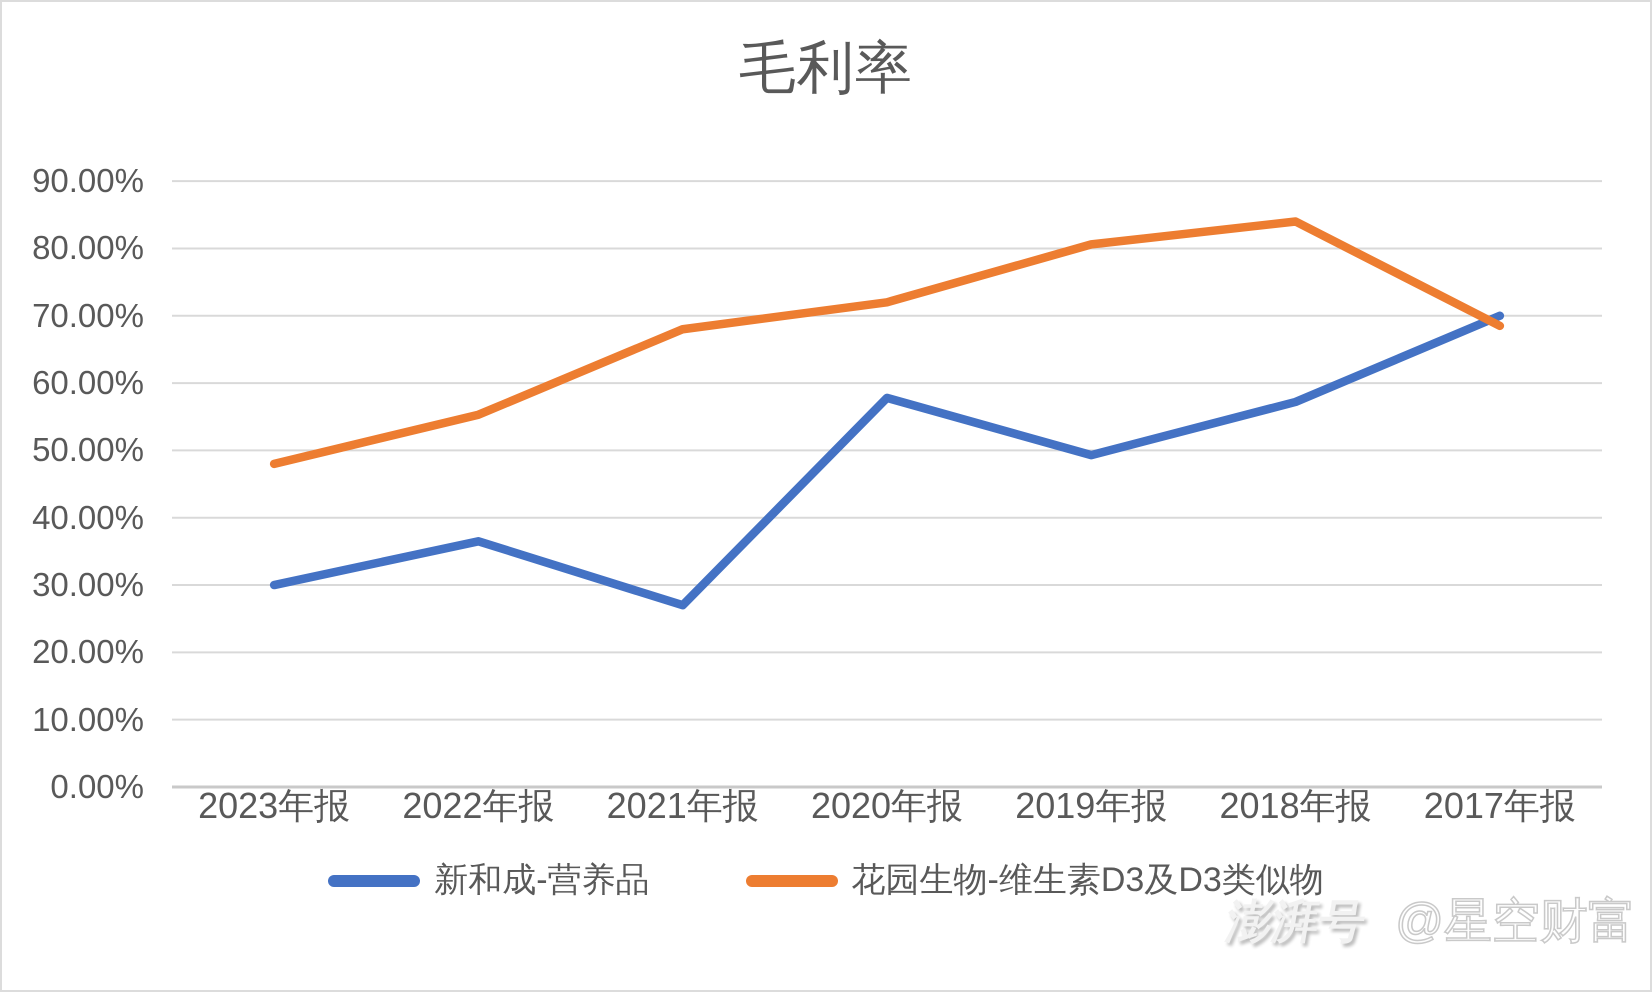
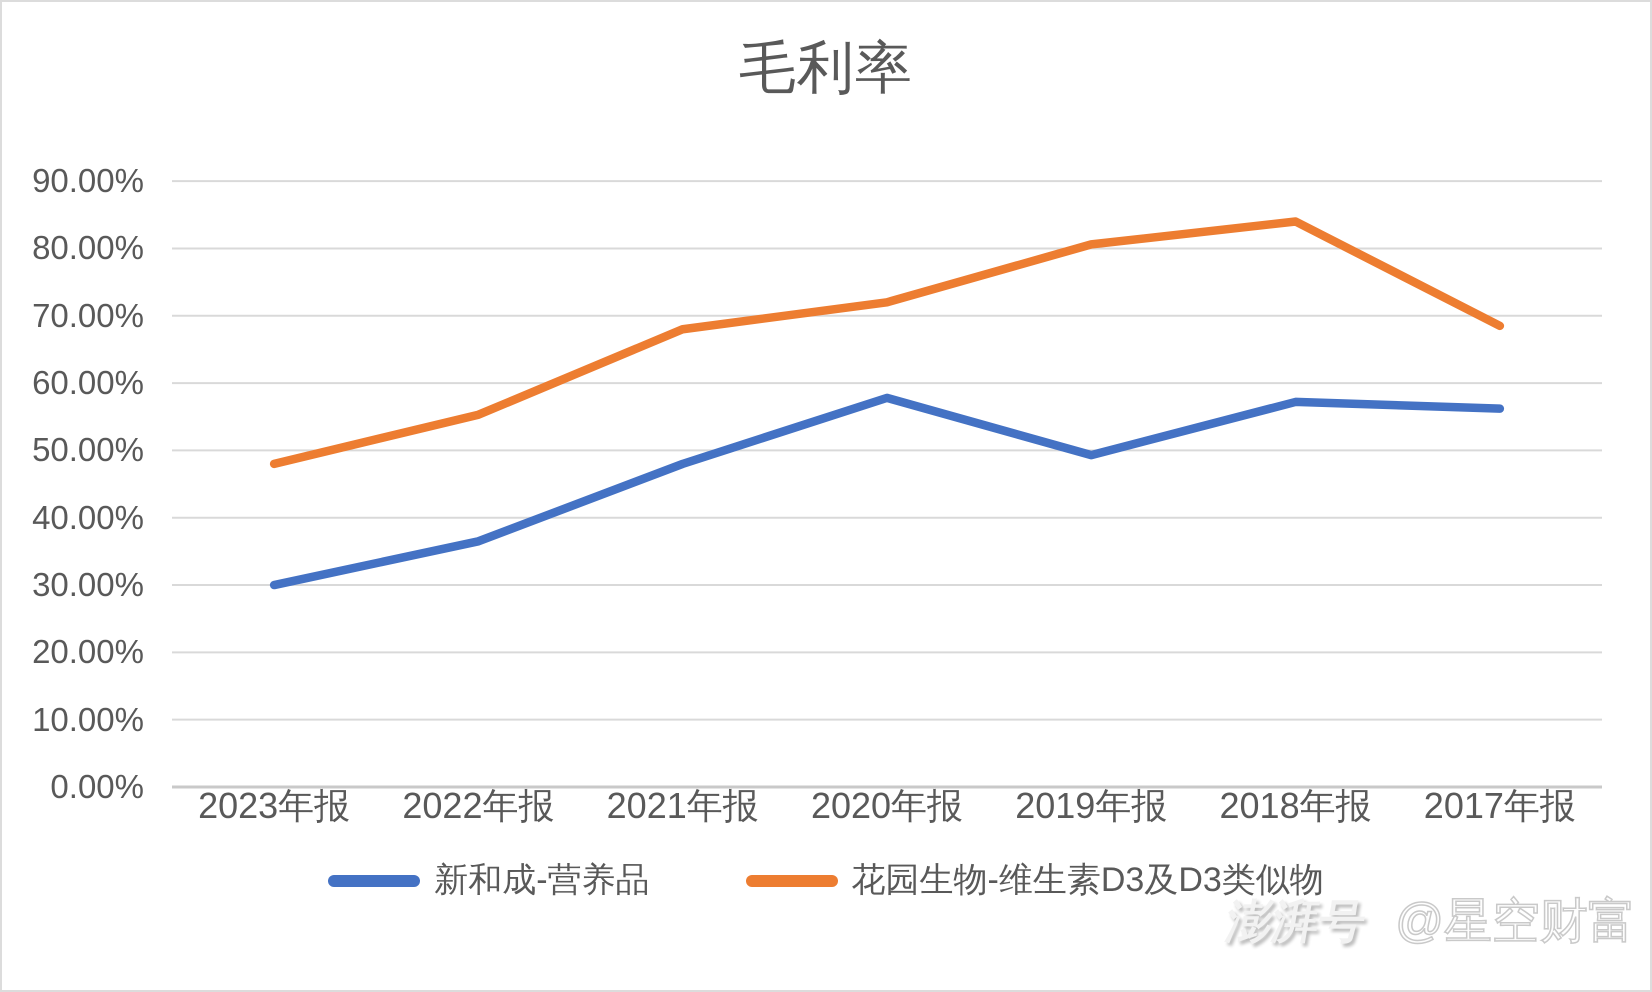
新和成-营养品/2021年报: 27% -> 48%
新和成-营养品/2017年报: 70% -> 56%
